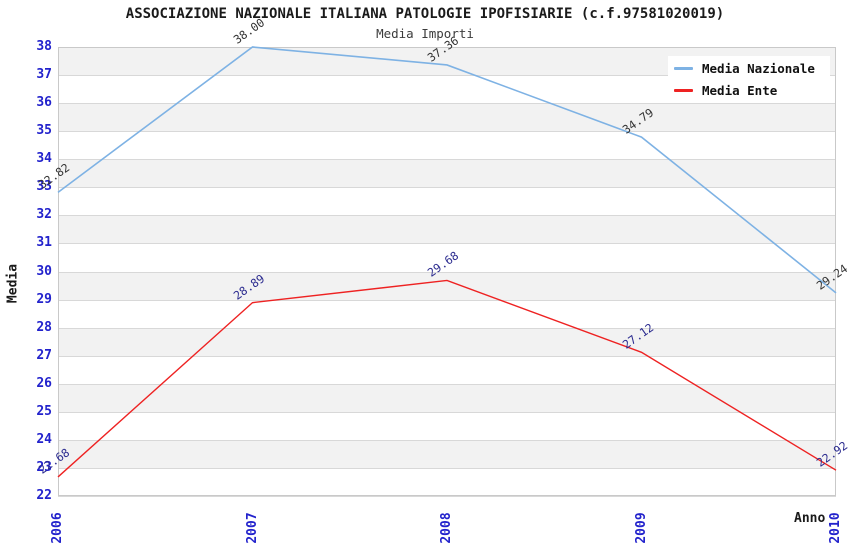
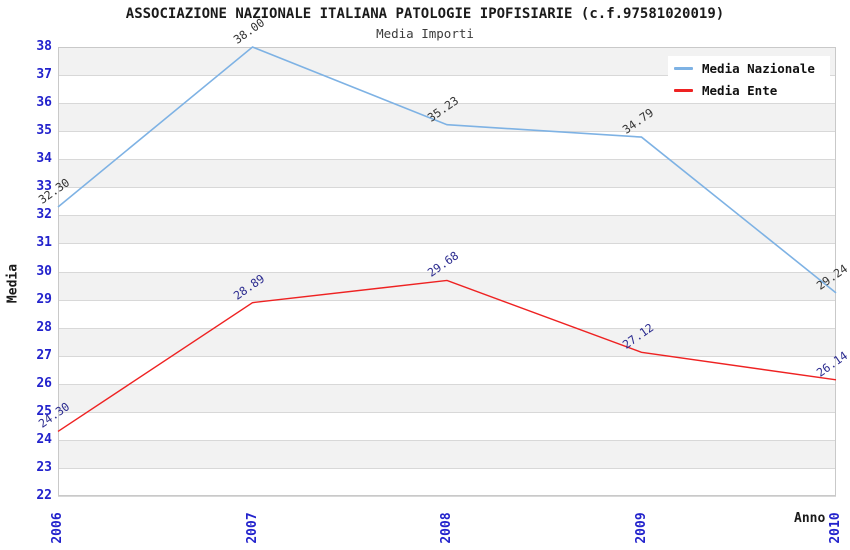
Media Nazionale/2006: 32.82 -> 32.30
Media Ente/2006: 22.68 -> 24.30
Media Nazionale/2008: 37.36 -> 35.23
Media Ente/2010: 22.92 -> 26.14
